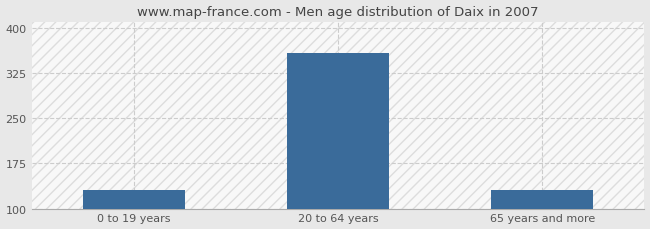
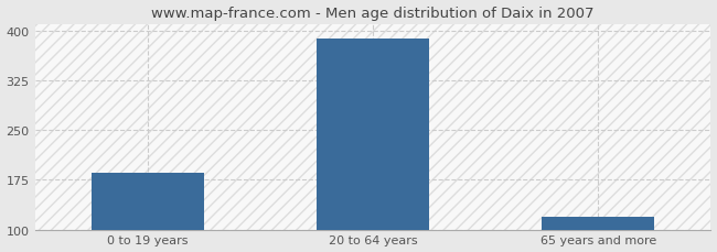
0 to 19 years: 130 -> 185
20 to 64 years: 358 -> 388
65 years and more: 130 -> 120
